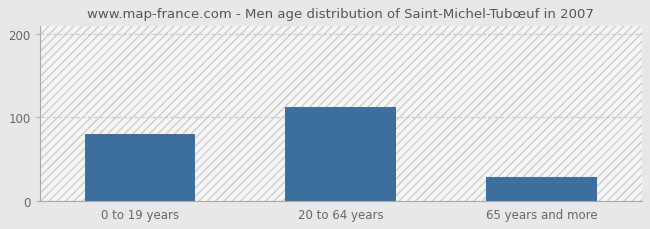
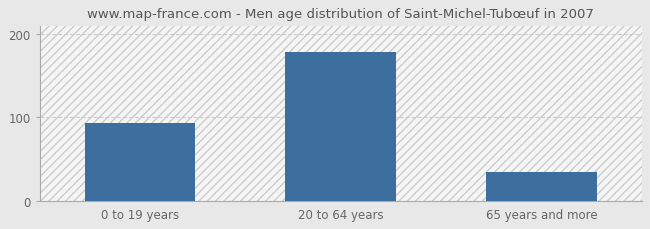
0 to 19 years: 80 -> 93
20 to 64 years: 112 -> 178
65 years and more: 28 -> 35
